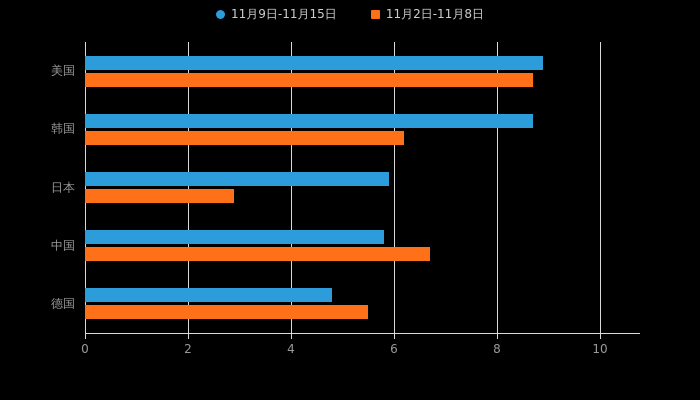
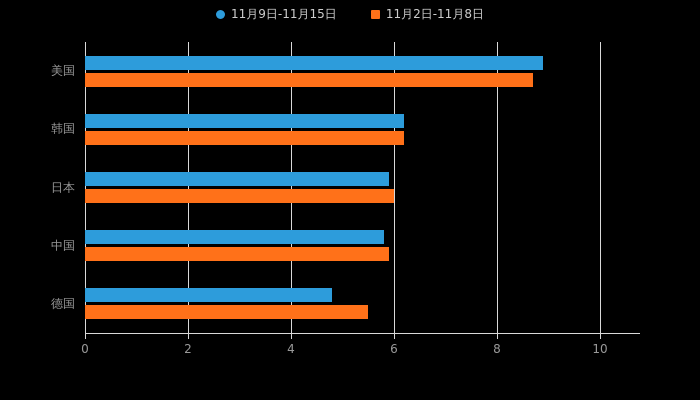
11月9日-11月15日/韩国: 8.7 -> 6.2
11月2日-11月8日/日本: 2.9 -> 6.0
11月2日-11月8日/中国: 6.7 -> 5.9
